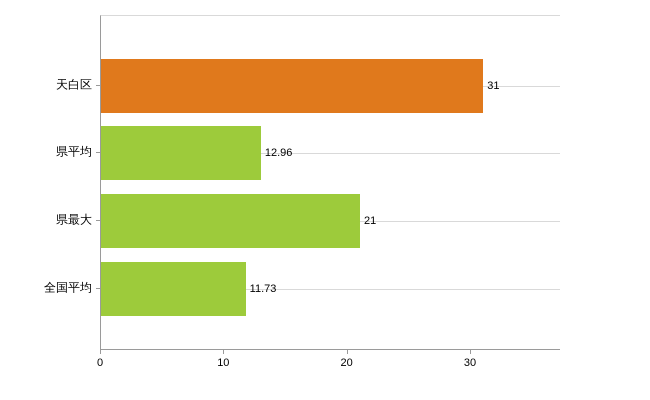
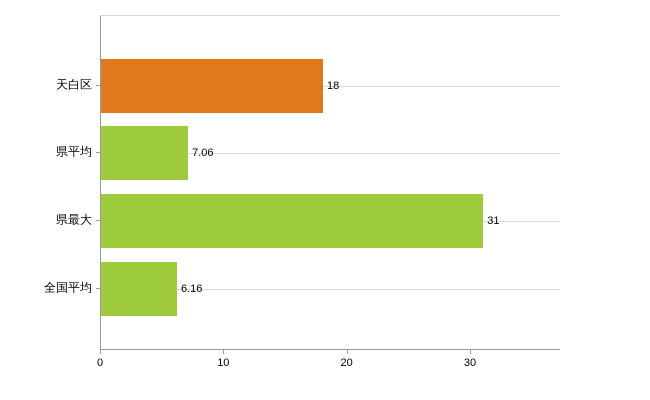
天白区: 31 -> 18
県平均: 12.96 -> 7.06
県最大: 21 -> 31
全国平均: 11.73 -> 6.16
